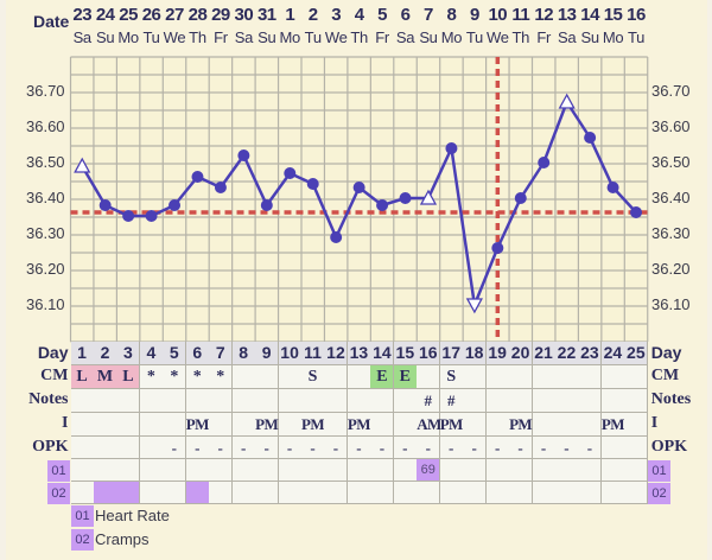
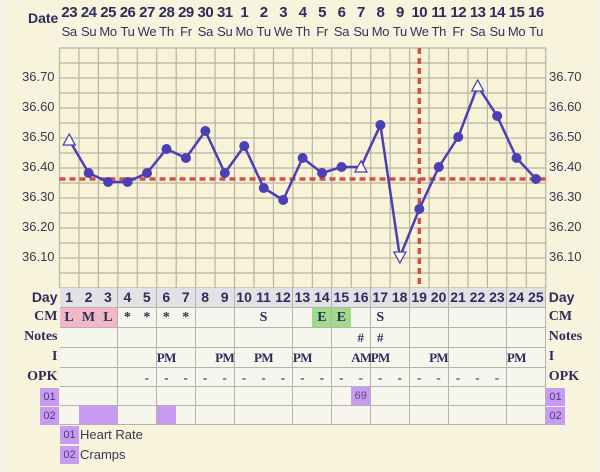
11: 36.44 -> 36.33
